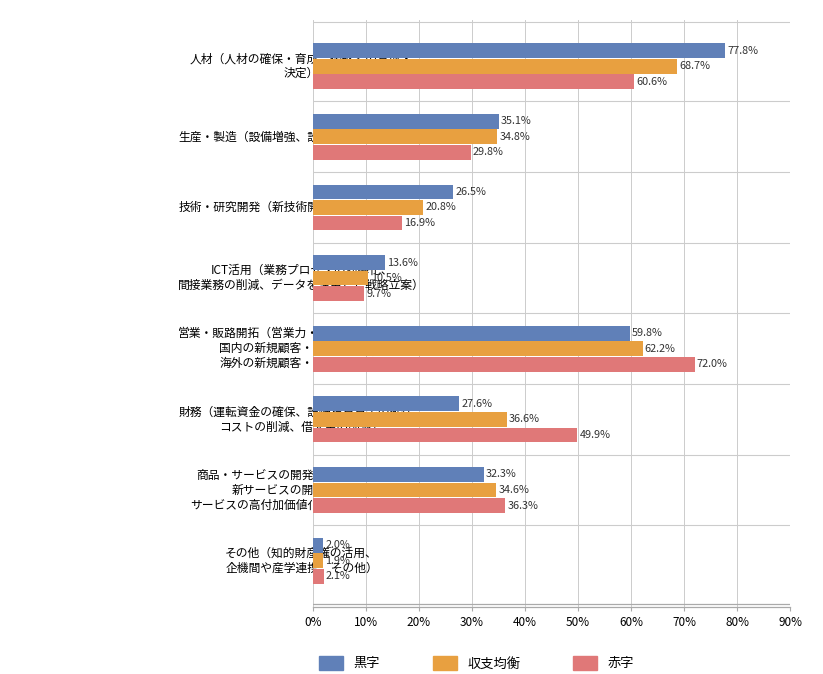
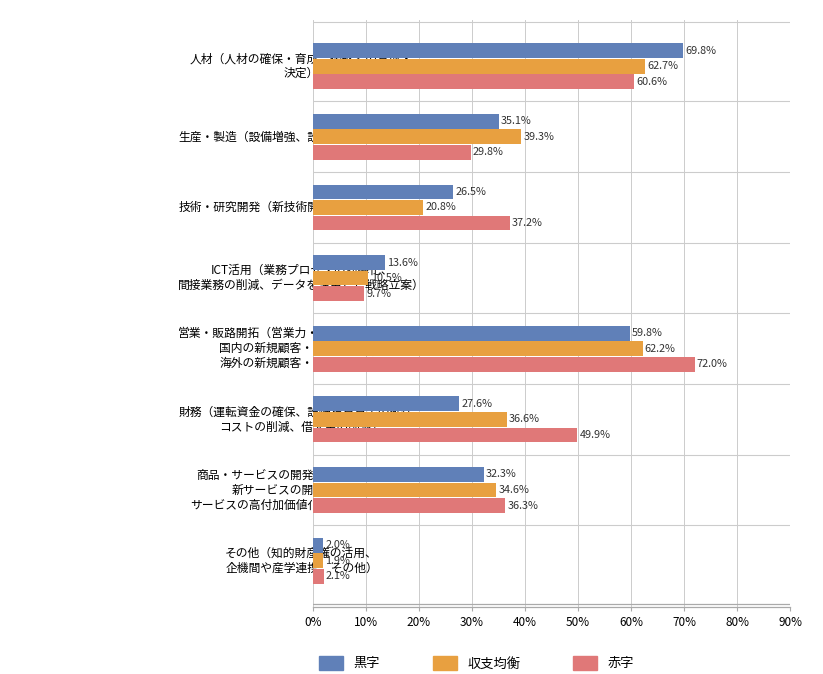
黒字/人材（人材の確保・育成、後継者の育成・ 決定）: 77.8% -> 69.8%
収支均衡/人材（人材の確保・育成、後継者の育成・ 決定）: 68.7% -> 62.7%
収支均衡/生産・製造（設備増強、設備更新、設備廃棄）: 34.8% -> 39.3%
赤字/技術・研究開発（新技術開発、技術力の強化）: 16.9% -> 37.2%
